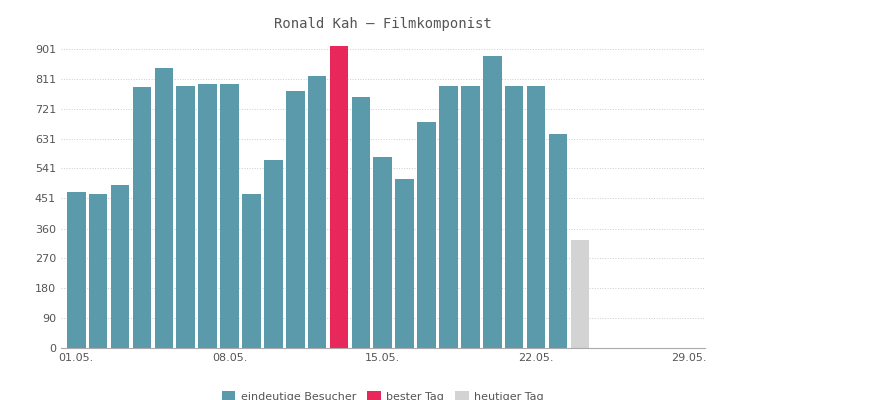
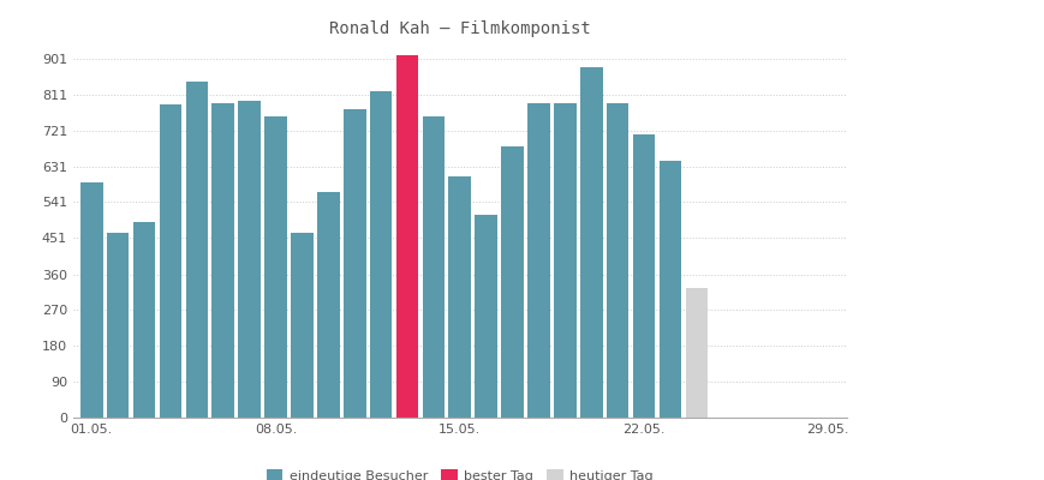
01.05.: 470 -> 590
08.05.: 795 -> 755
15.05.: 575 -> 605
22.05.: 790 -> 710
